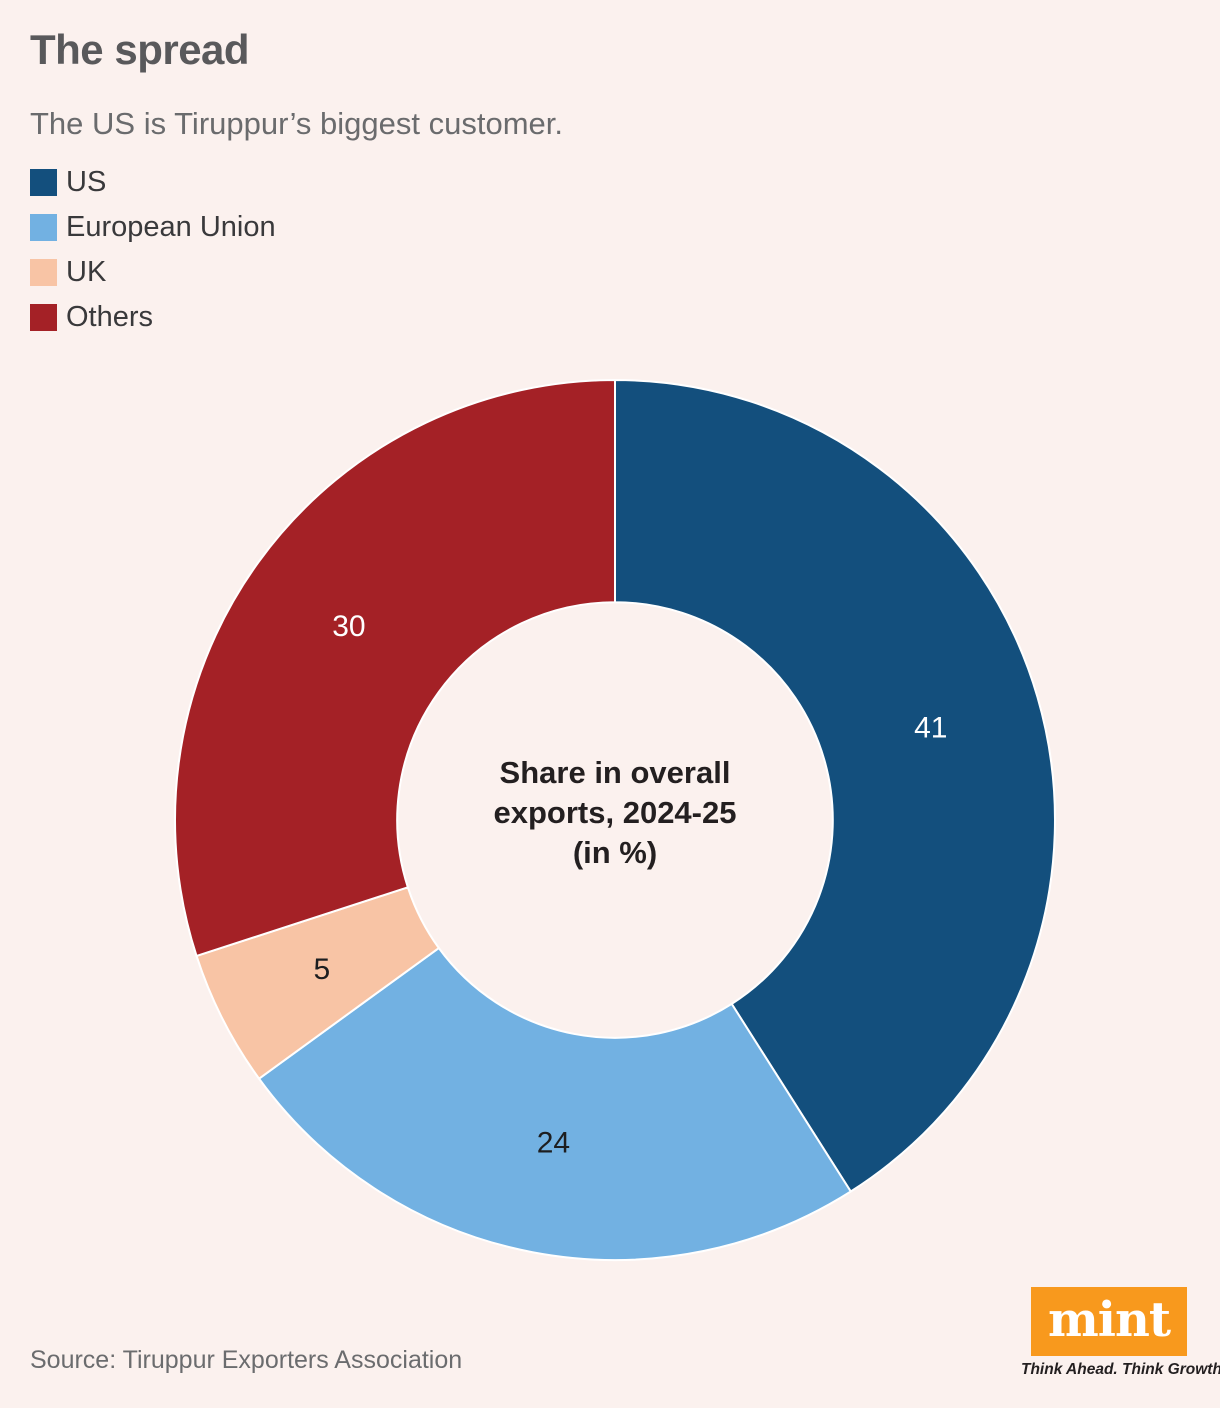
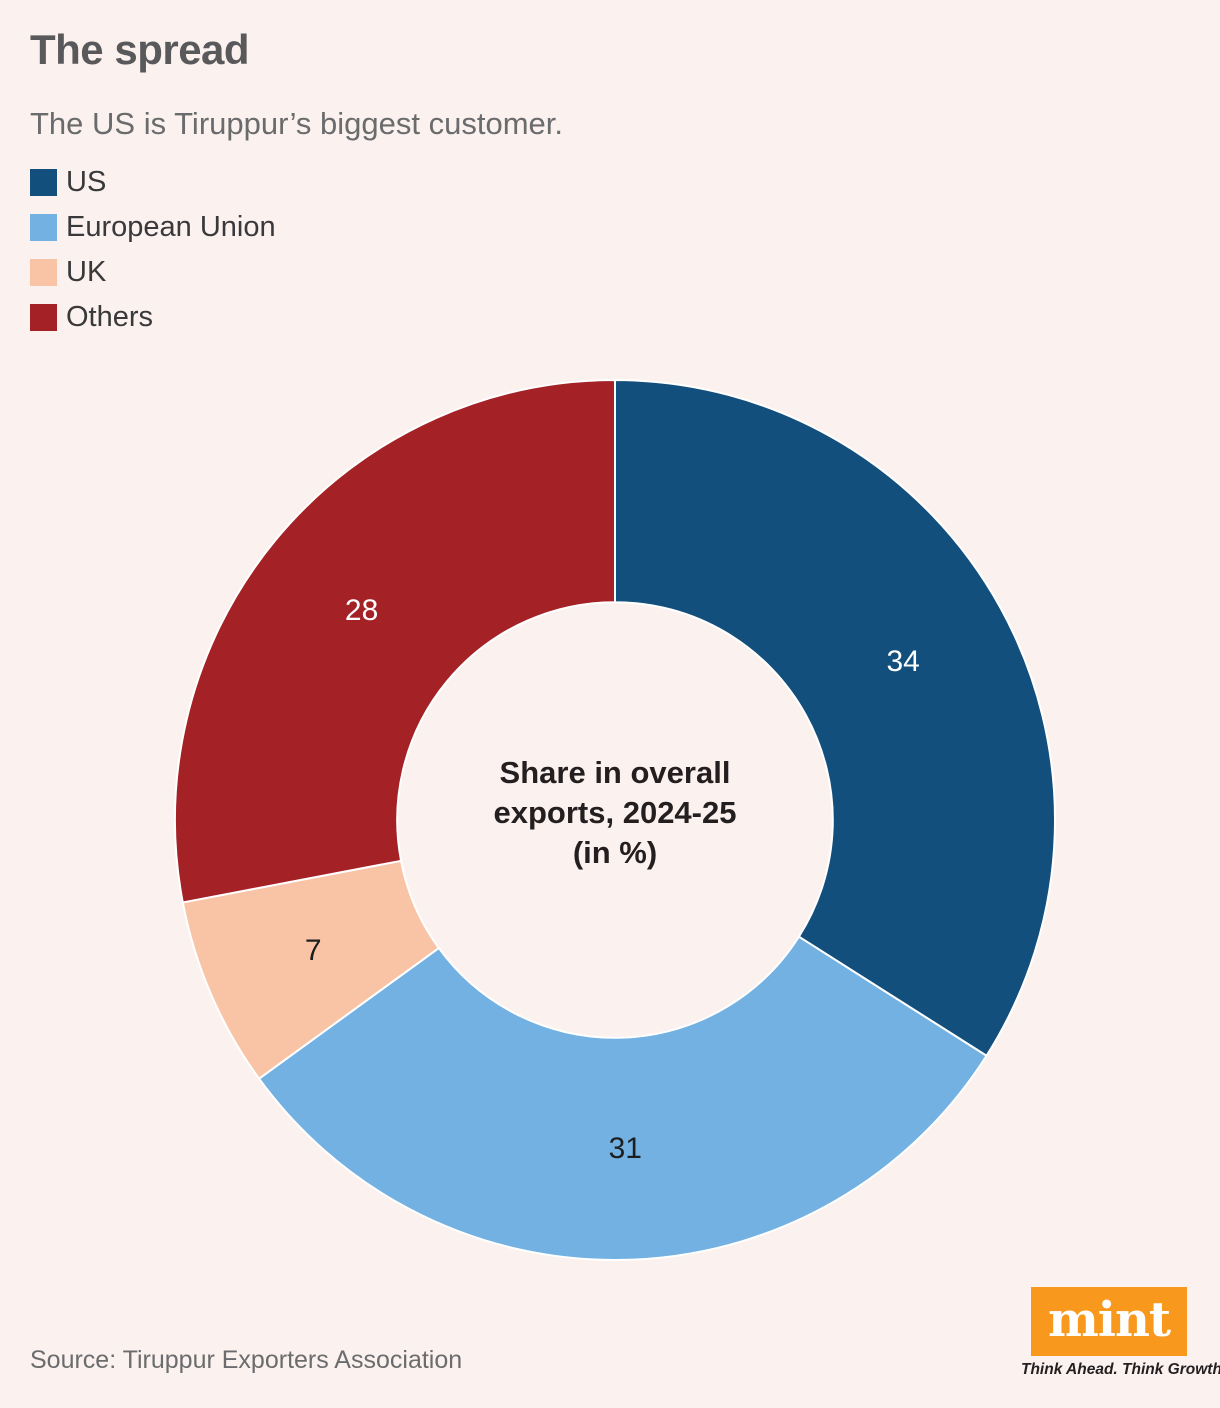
US: 41 -> 34
European Union: 24 -> 31
UK: 5 -> 7
Others: 30 -> 28
